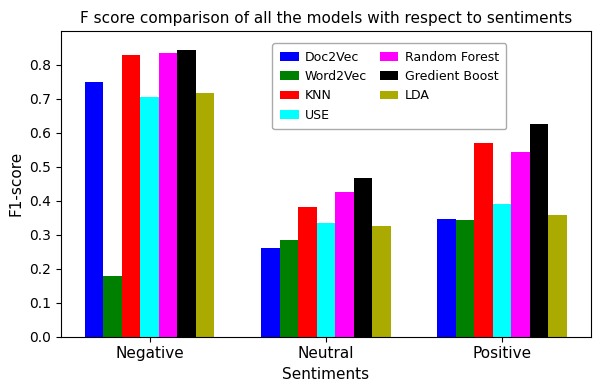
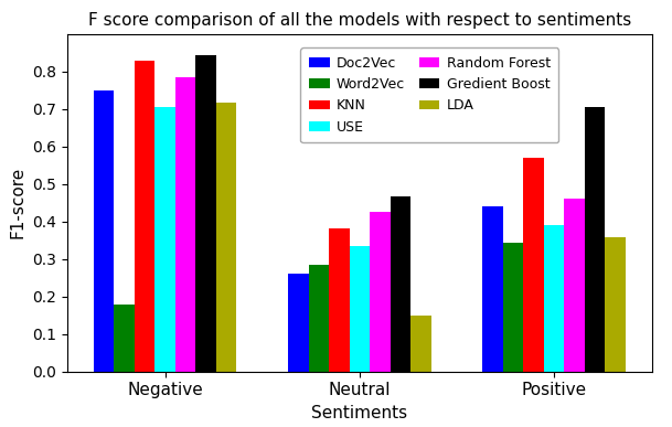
Random Forest/Negative: 0.835 -> 0.785
LDA/Neutral: 0.325 -> 0.150
Doc2Vec/Positive: 0.345 -> 0.440
Random Forest/Positive: 0.545 -> 0.460
Gredient Boost/Positive: 0.625 -> 0.705
